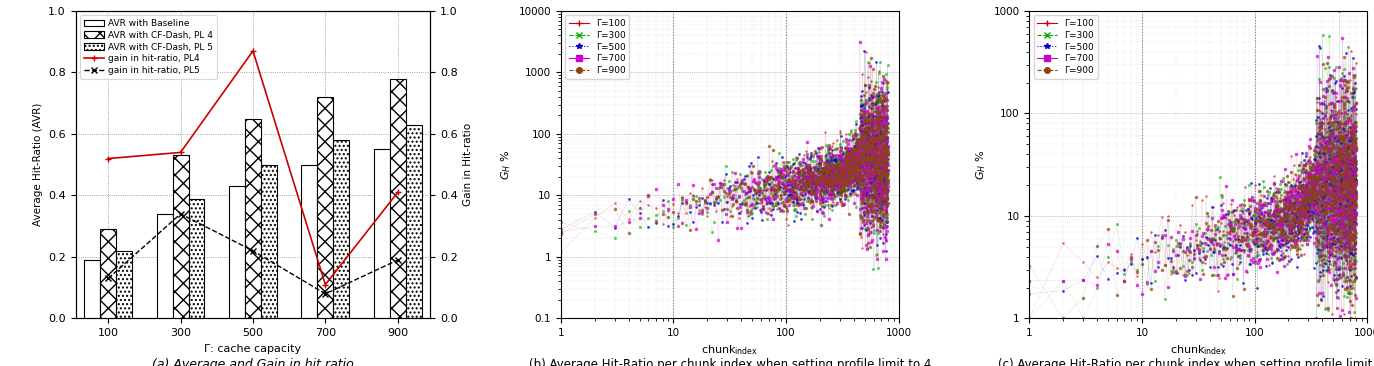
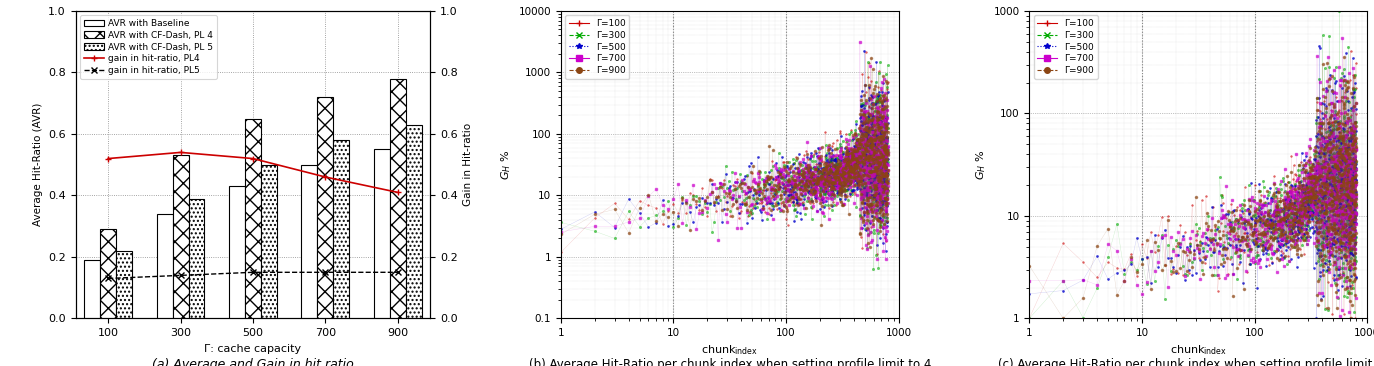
gain in hit-ratio, PL5/300: 0.34 -> 0.14
gain in hit-ratio, PL4/500: 0.87 -> 0.52
gain in hit-ratio, PL5/500: 0.22 -> 0.15
gain in hit-ratio, PL4/700: 0.11 -> 0.46
gain in hit-ratio, PL5/700: 0.08 -> 0.15
gain in hit-ratio, PL5/900: 0.19 -> 0.15
